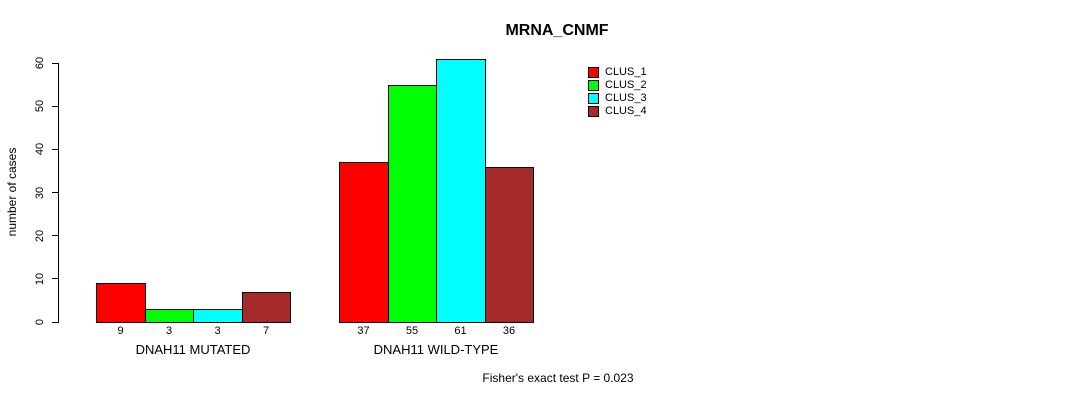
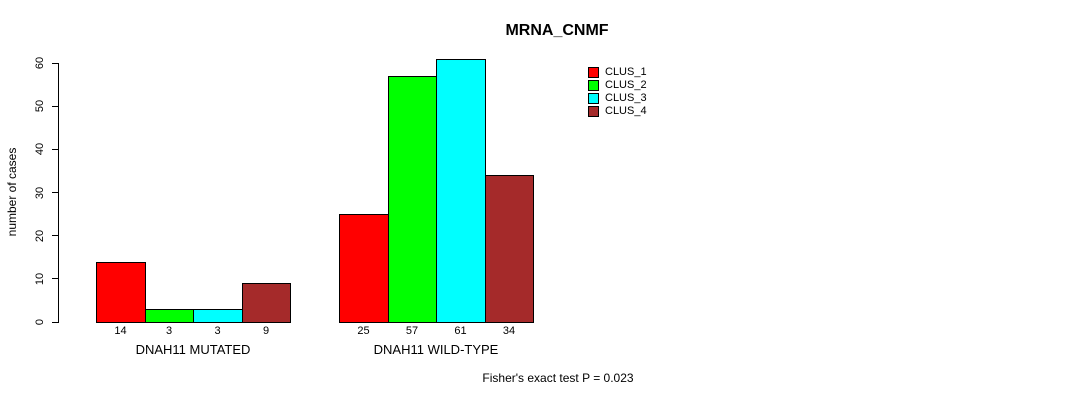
CLUS_1/DNAH11 MUTATED: 9 -> 14
CLUS_4/DNAH11 MUTATED: 7 -> 9
CLUS_1/DNAH11 WILD-TYPE: 37 -> 25
CLUS_2/DNAH11 WILD-TYPE: 55 -> 57
CLUS_4/DNAH11 WILD-TYPE: 36 -> 34
